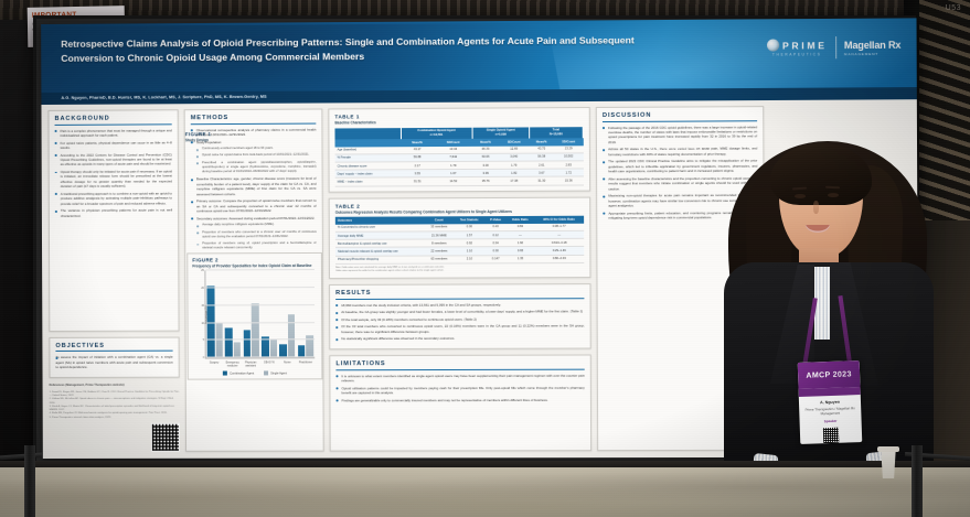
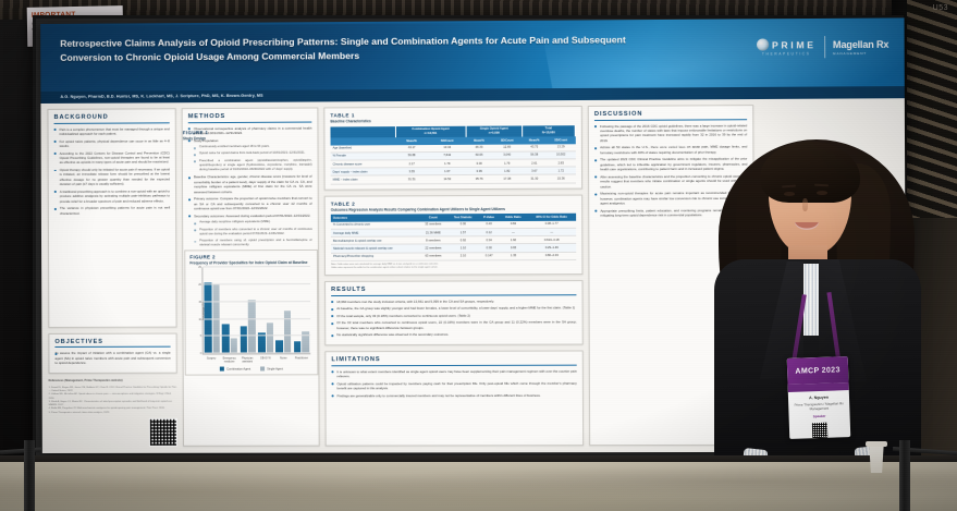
Single Agent/Surgery: 10 -> 20
Single Agent/OB-GYN: 5 -> 9
